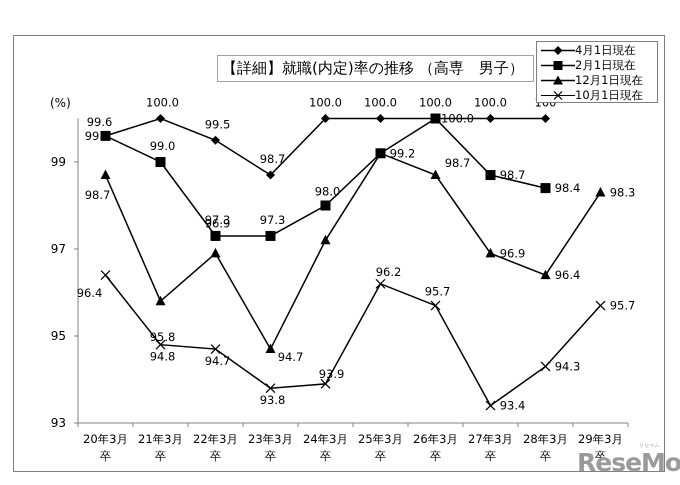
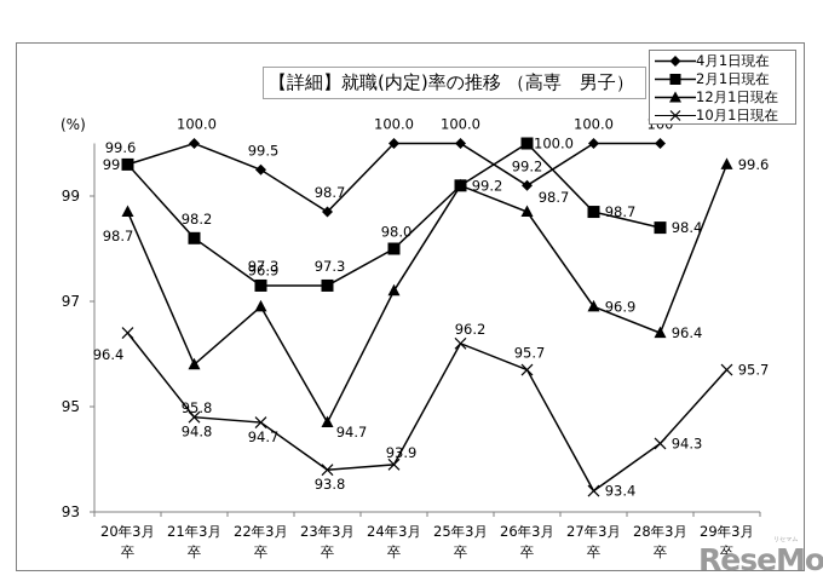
2月1日現在/21年3月卒: 99.0 -> 98.2
4月1日現在/26年3月卒: 100.0 -> 99.2
12月1日現在/29年3月卒: 98.3 -> 99.6
